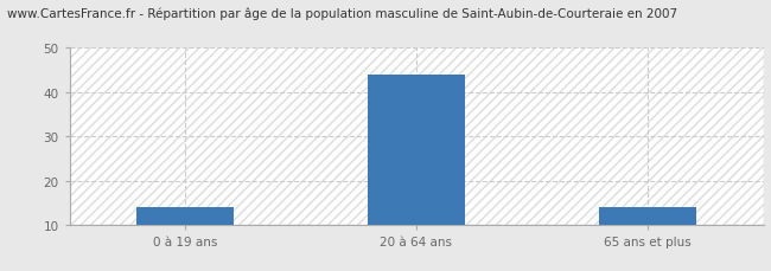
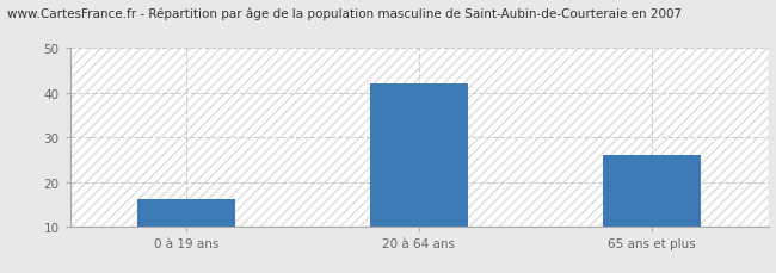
0 à 19 ans: 14 -> 16
20 à 64 ans: 44 -> 42
65 ans et plus: 14 -> 26
